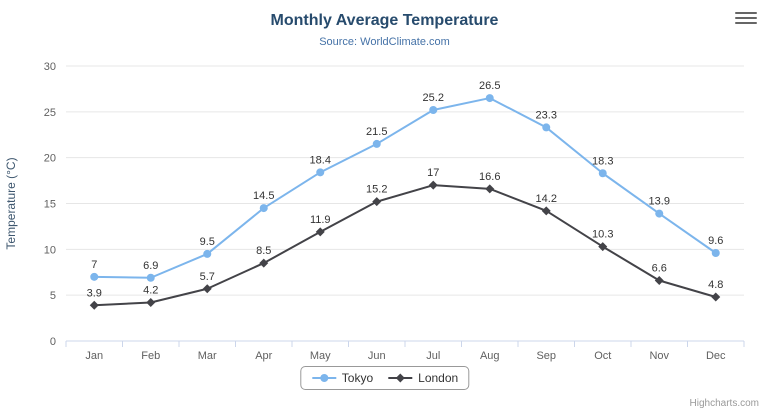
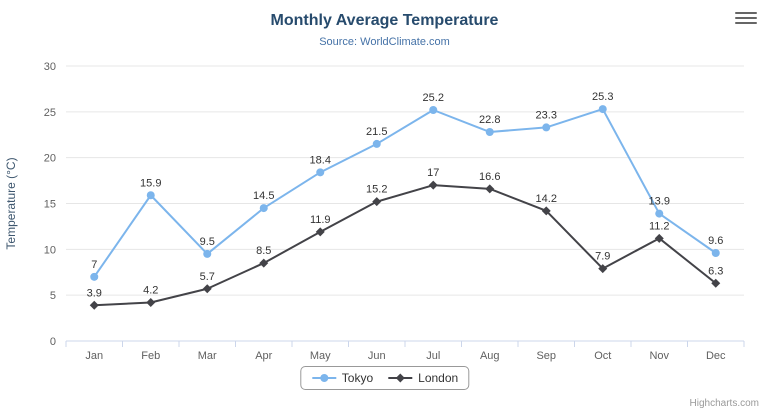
Tokyo/Feb: 6.9 -> 15.9
Tokyo/Aug: 26.5 -> 22.8
Tokyo/Oct: 18.3 -> 25.3
London/Oct: 10.3 -> 7.9
London/Nov: 6.6 -> 11.2
London/Dec: 4.8 -> 6.3
